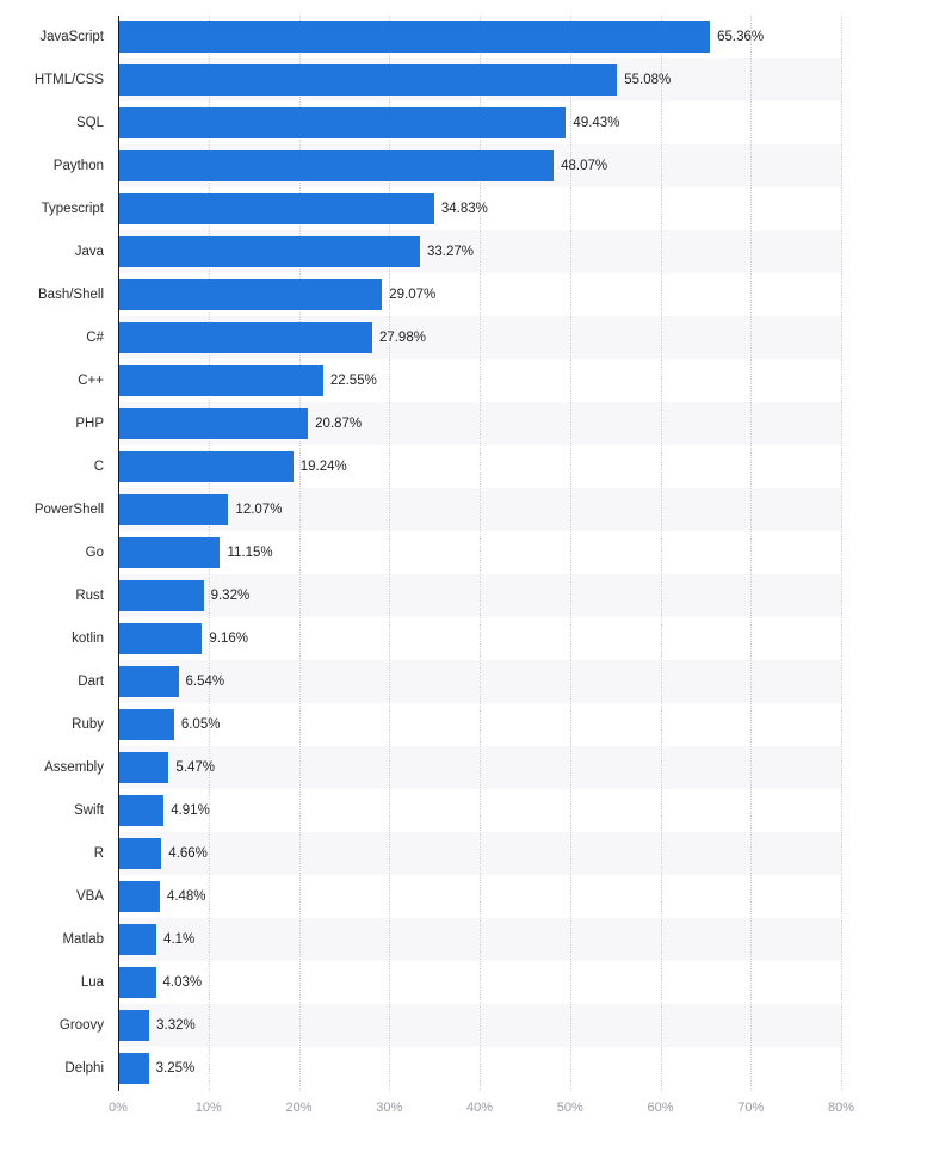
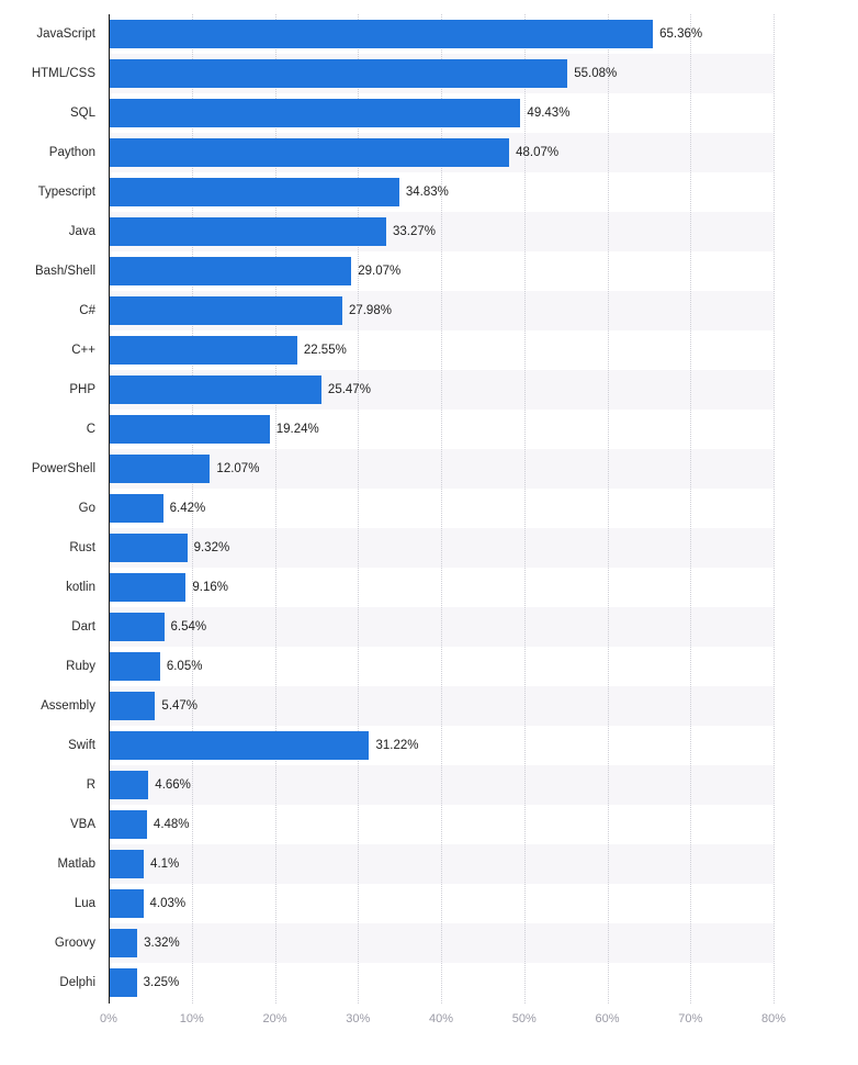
PHP: 20.87% -> 25.47%
Go: 11.15% -> 6.42%
Swift: 4.91% -> 31.22%
